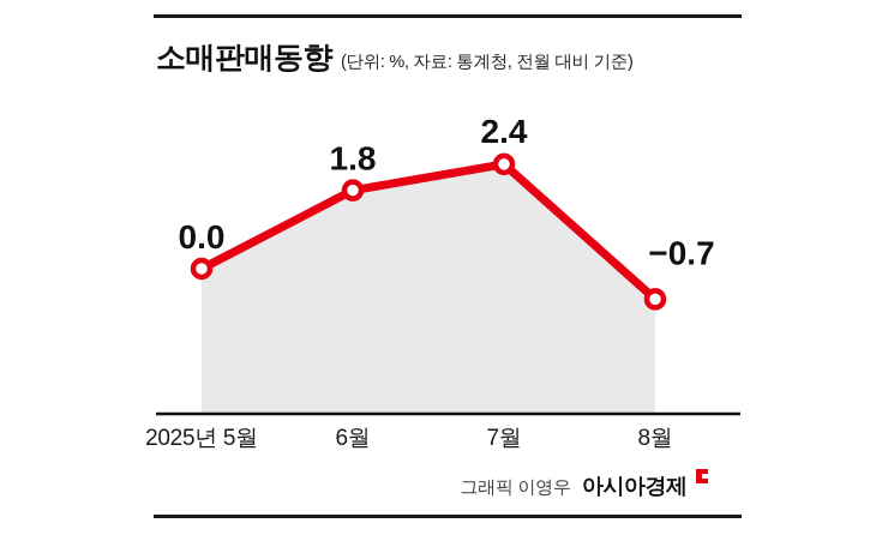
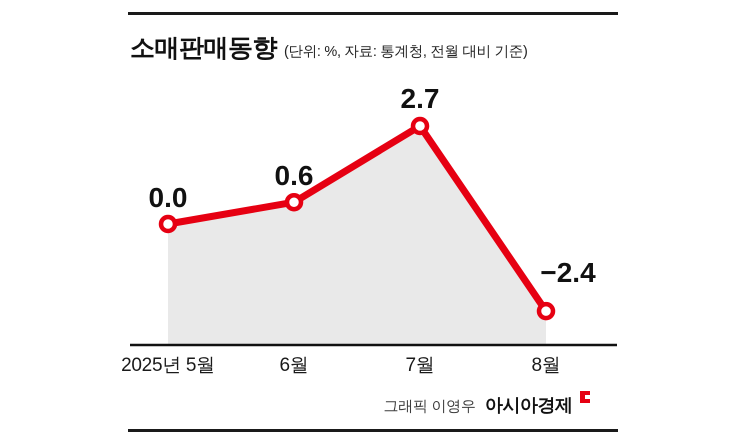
6월: 1.8 -> 0.6
7월: 2.4 -> 2.7
8월: −0.7 -> −2.4
